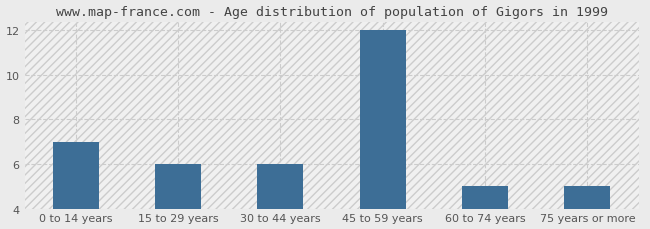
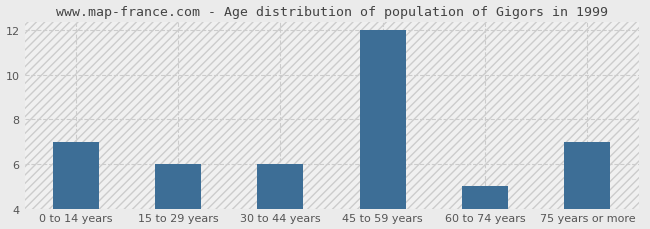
75 years or more: 5 -> 7
